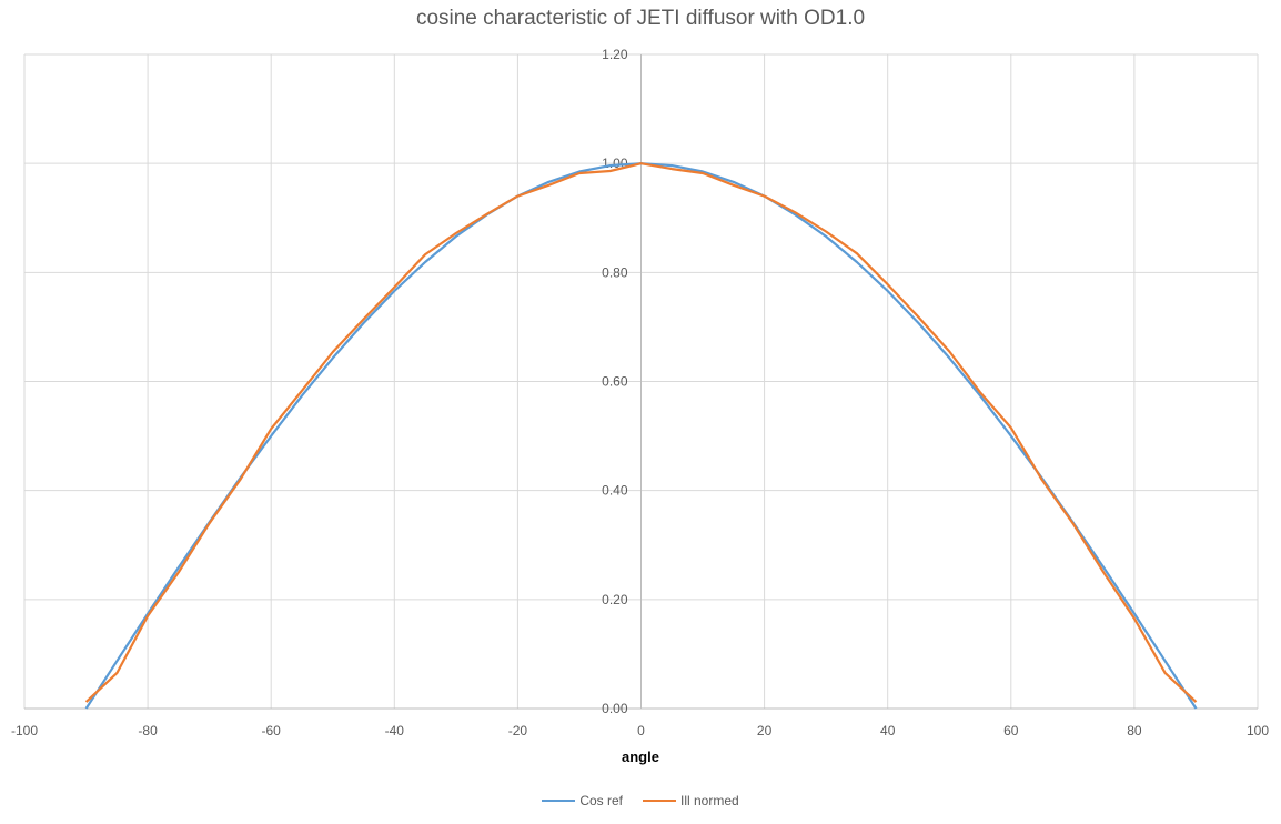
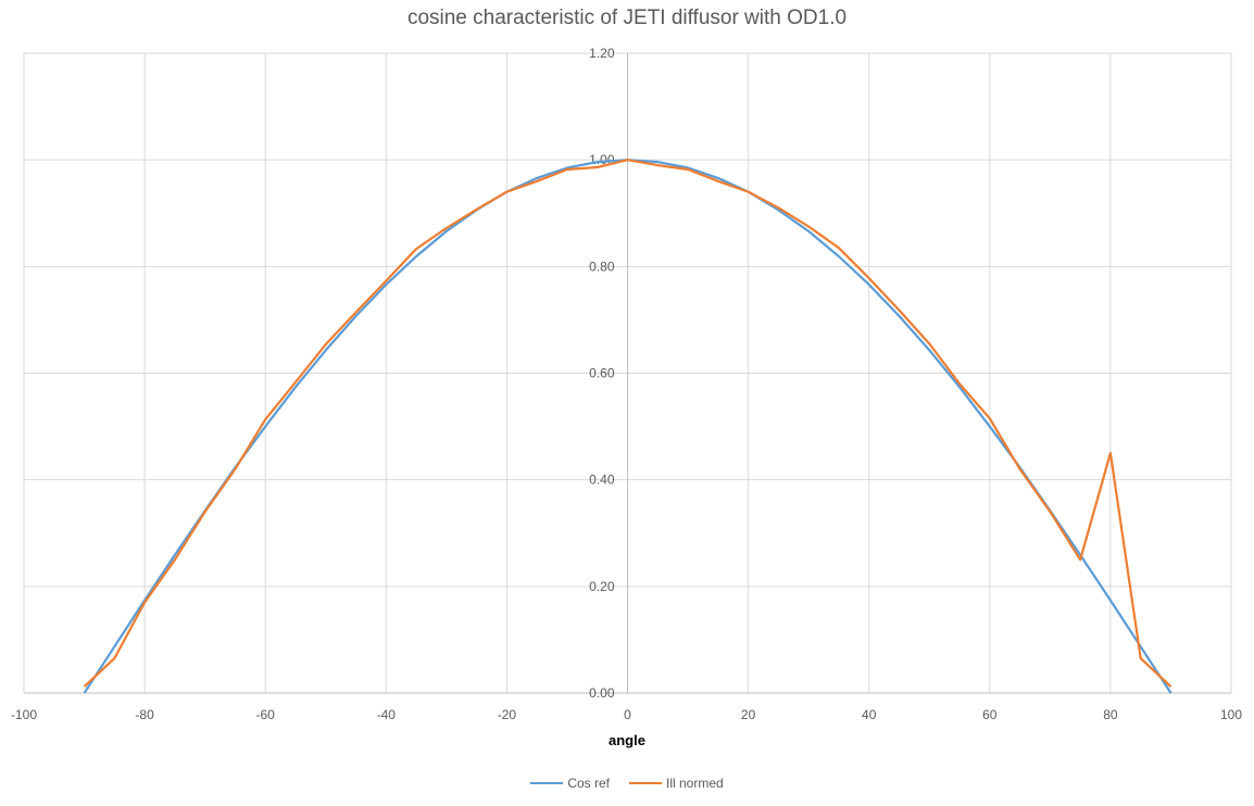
Ill normed/80: 0.17 -> 0.45
